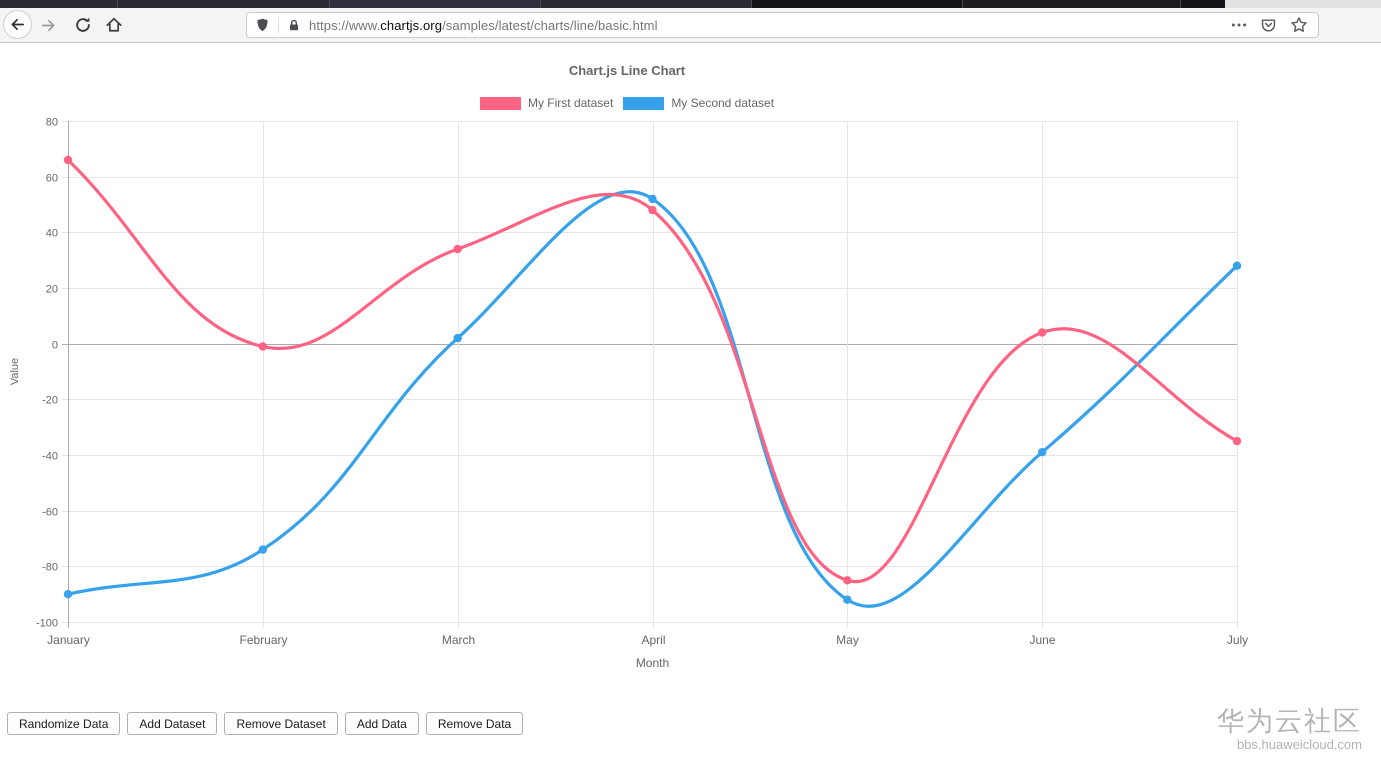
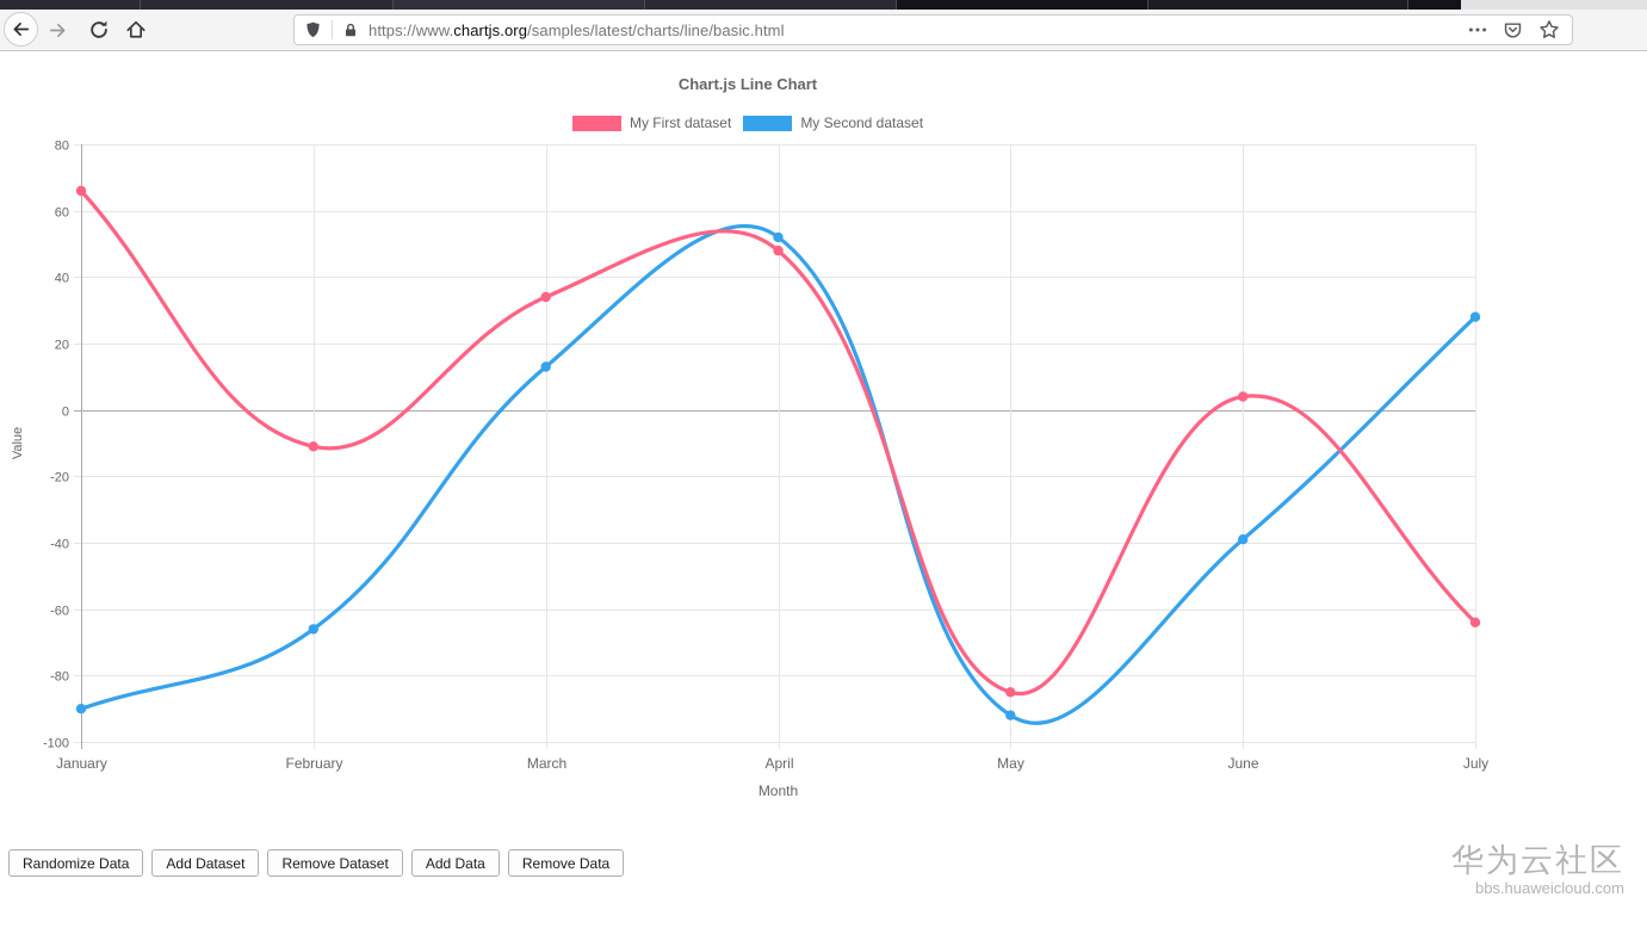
My First dataset/February: -1 -> -11
My Second dataset/February: -74 -> -66
My Second dataset/March: 2 -> 13
My First dataset/July: -35 -> -64
